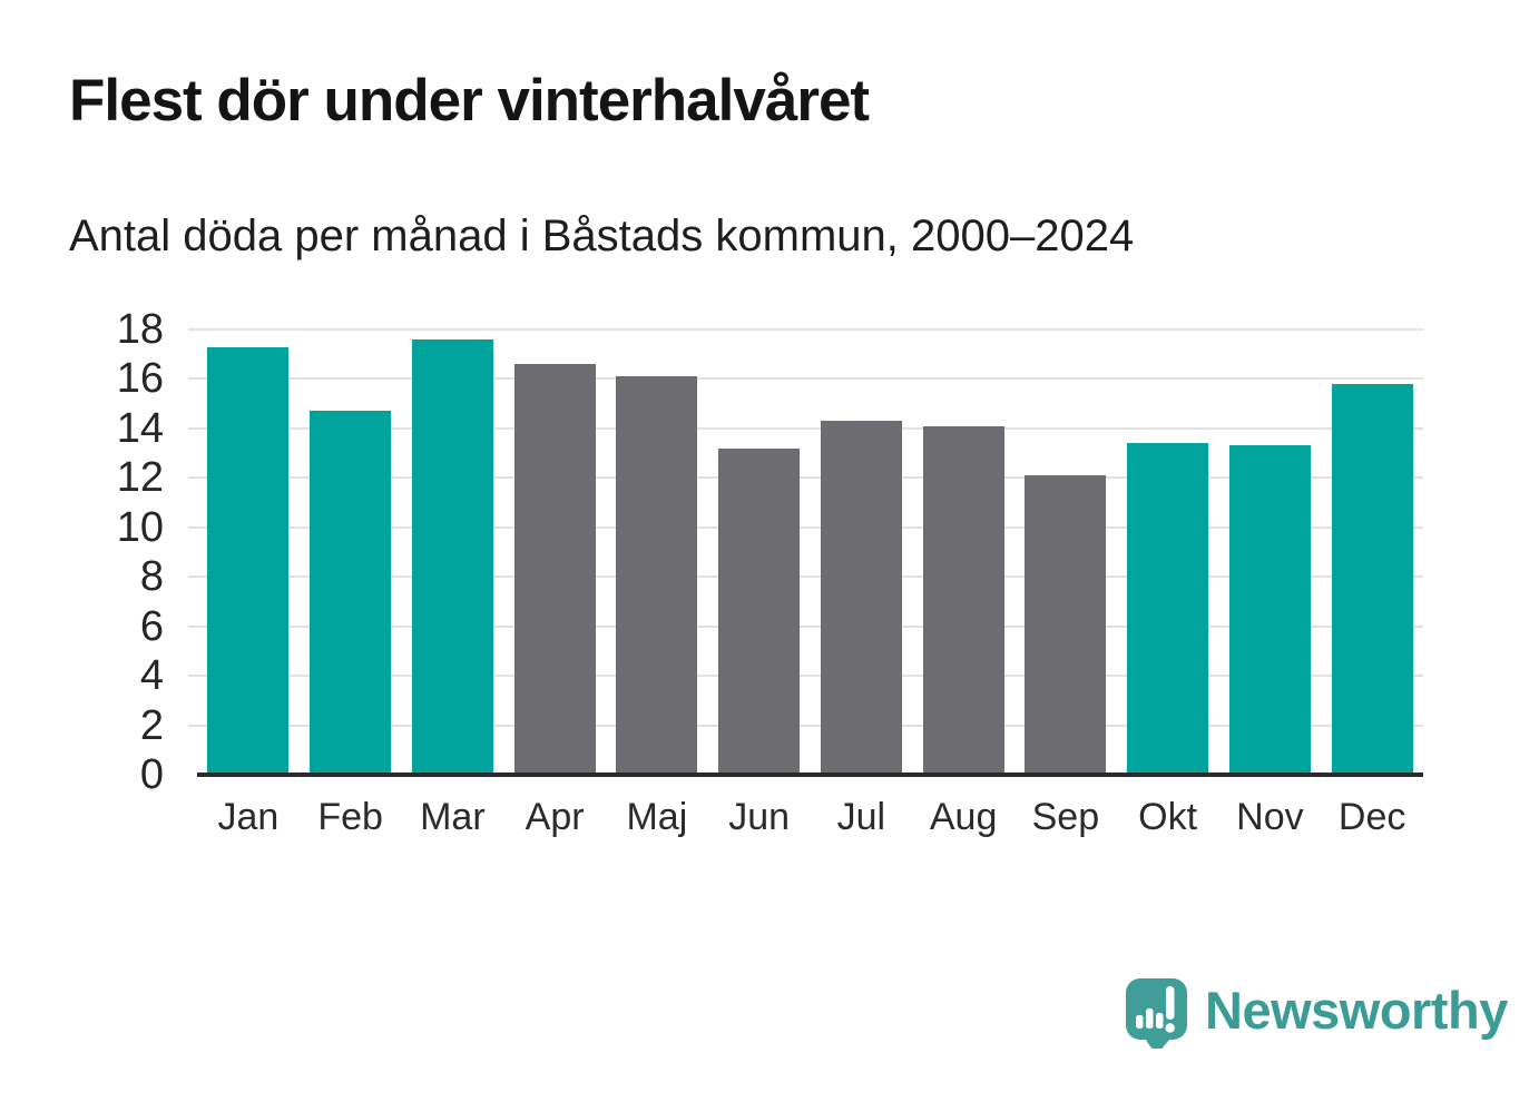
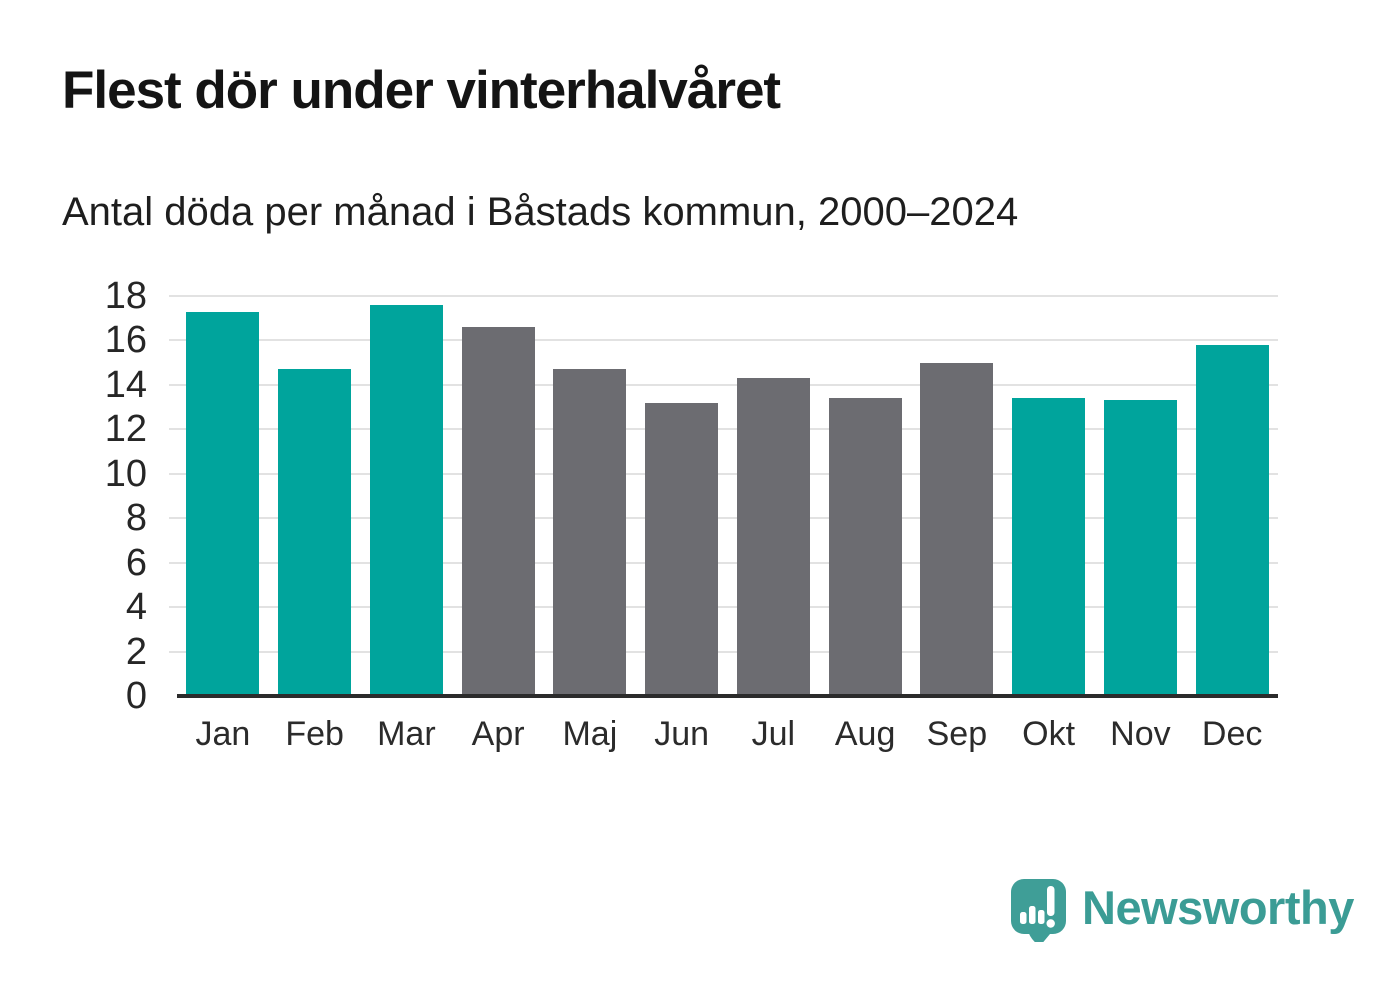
Maj: 16.1 -> 14.7
Aug: 14.1 -> 13.4
Sep: 12.1 -> 15.0
